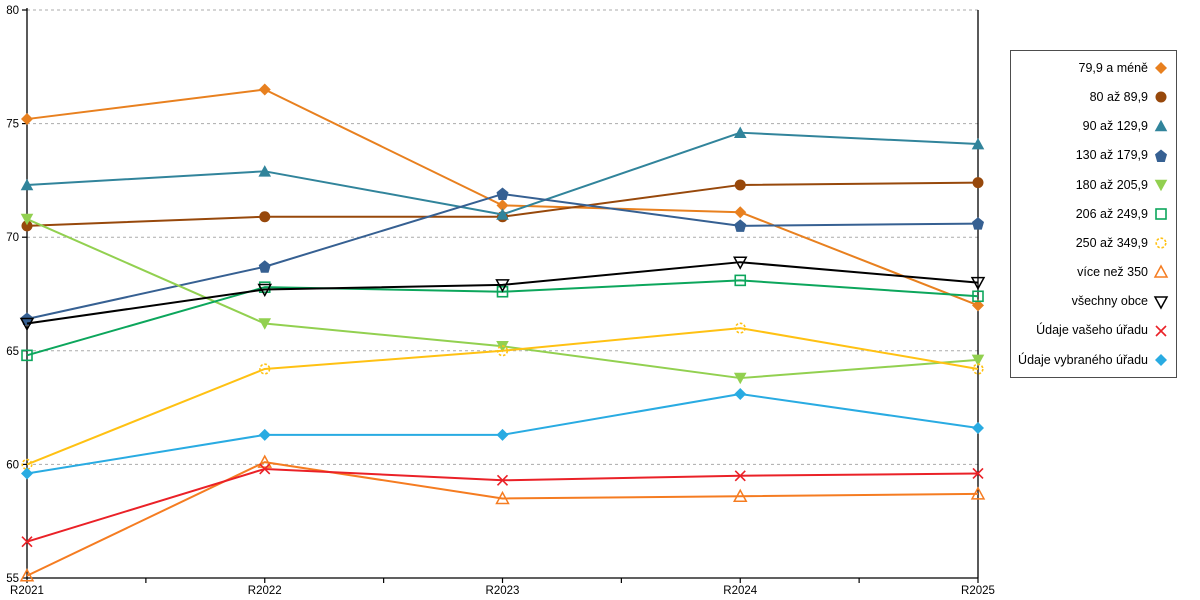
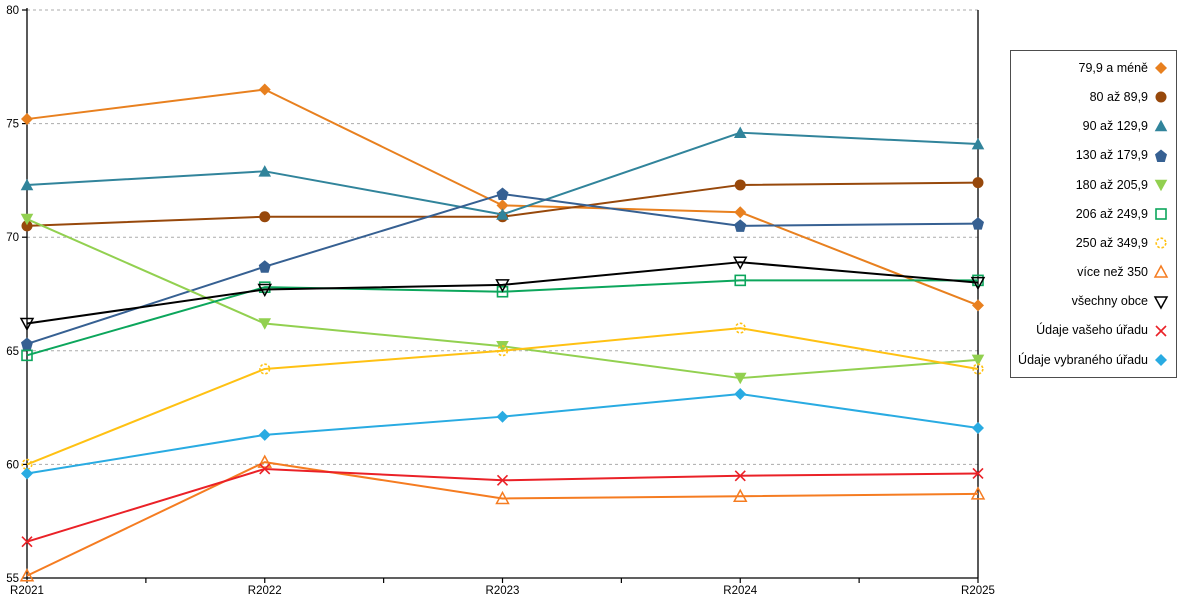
130 až 179,9/R2021: 66.4 -> 65.3
Údaje vybraného úřadu/R2023: 61.3 -> 62.1
206 až 249,9/R2025: 67.4 -> 68.1
